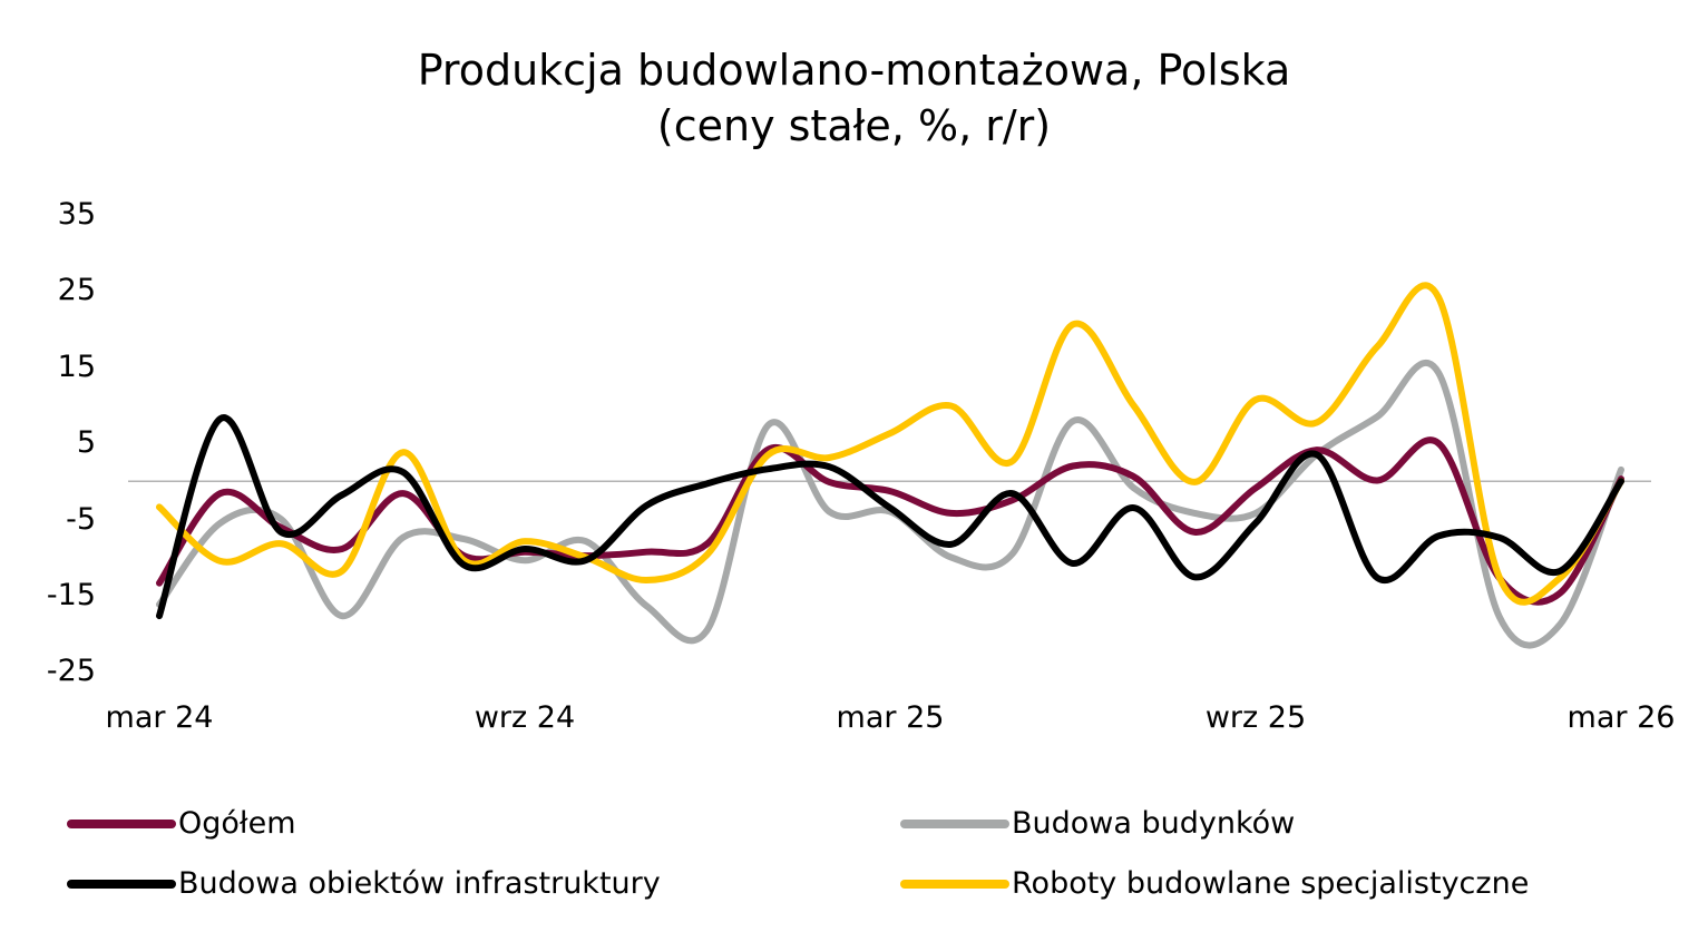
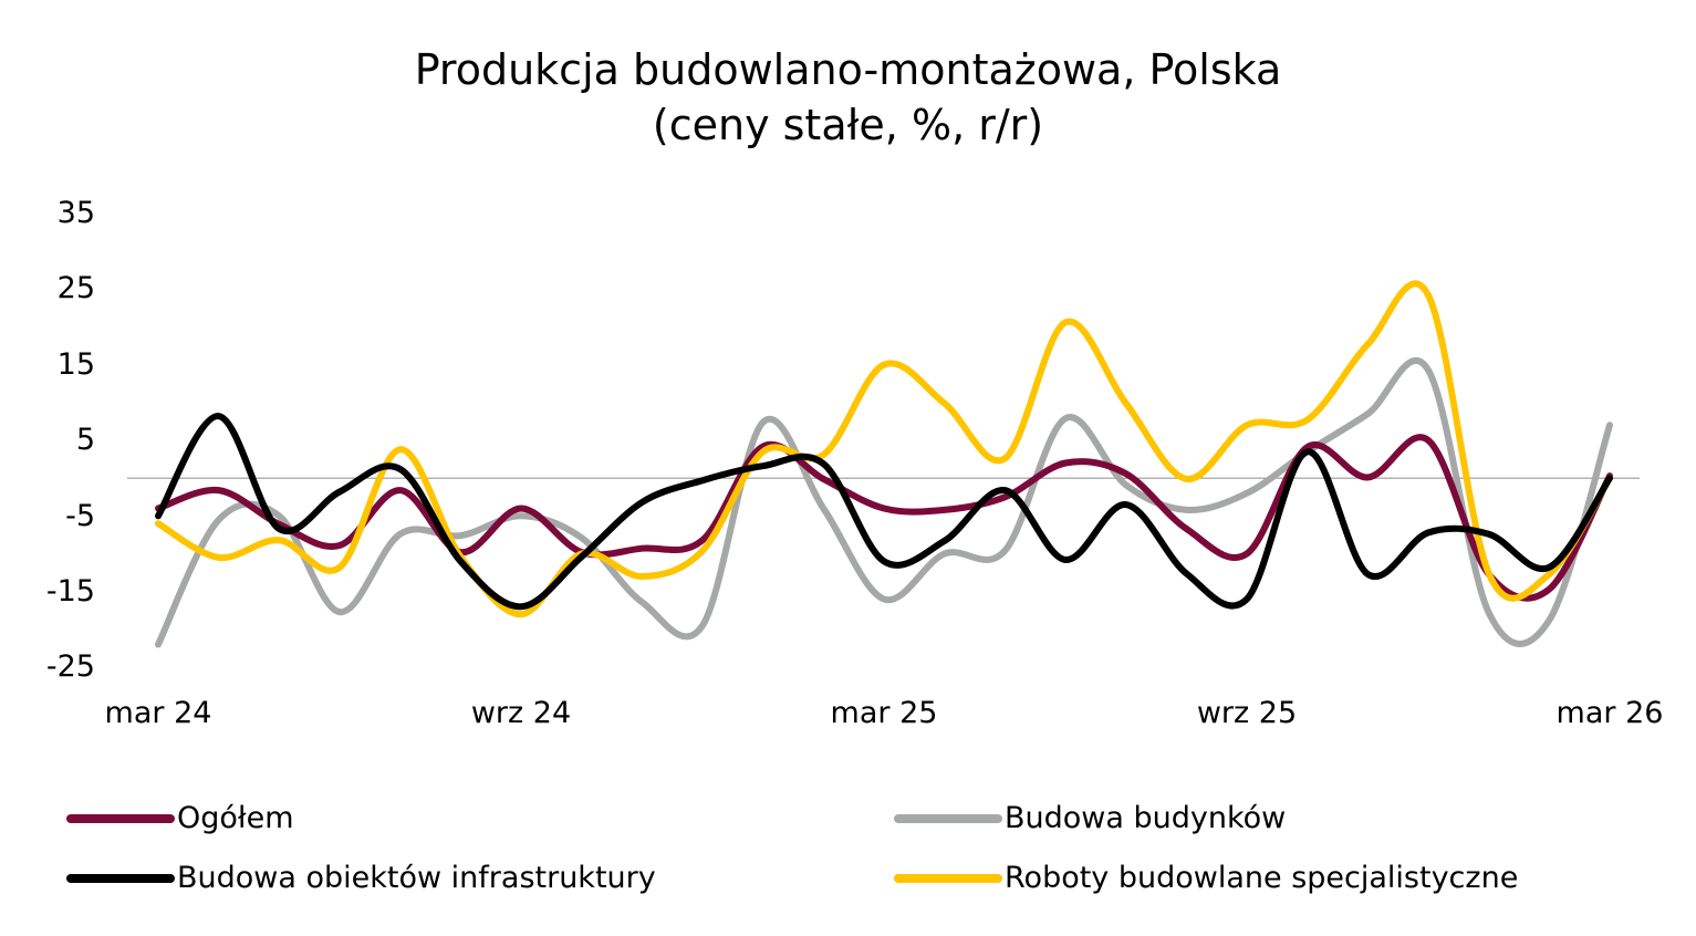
Ogółem/mar 24: -13 -> -4
Budowa budynków/mar 24: -16 -> -22
Budowa obiektów infrastruktury/mar 24: -18 -> -5
Roboty budowlane specjalistyczne/mar 24: -3 -> -6
Ogółem/wrz 24: -9 -> -4
Budowa budynków/wrz 24: -10 -> -5
Budowa obiektów infrastruktury/wrz 24: -9 -> -17
Roboty budowlane specjalistyczne/wrz 24: -8 -> -18
Ogółem/mar 25: -1 -> -4
Budowa budynków/mar 25: -4 -> -16
Budowa obiektów infrastruktury/mar 25: -4 -> -11
Roboty budowlane specjalistyczne/mar 25: 6 -> 15
Ogółem/wrz 25: -1 -> -10
Budowa budynków/wrz 25: -4 -> -2
Budowa obiektów infrastruktury/wrz 25: -6 -> -16
Roboty budowlane specjalistyczne/wrz 25: 11 -> 7
Budowa budynków/mar 26: 2 -> 7
